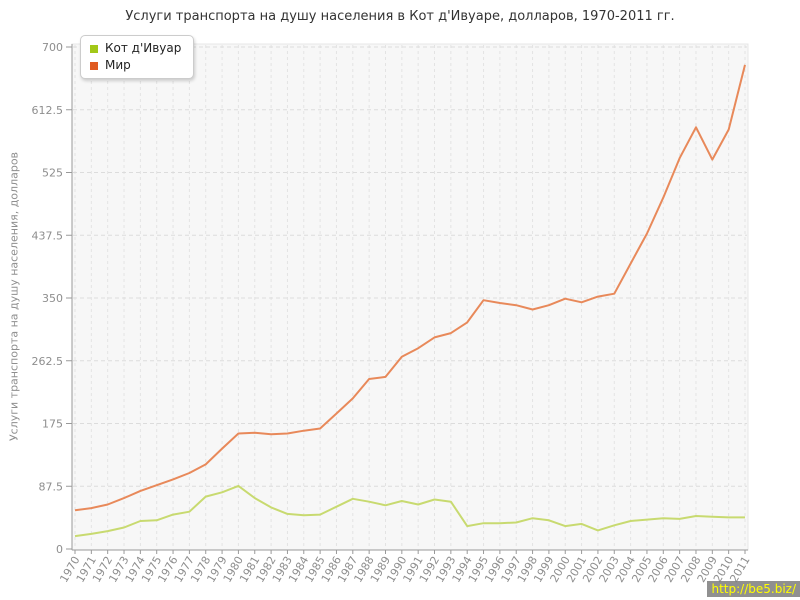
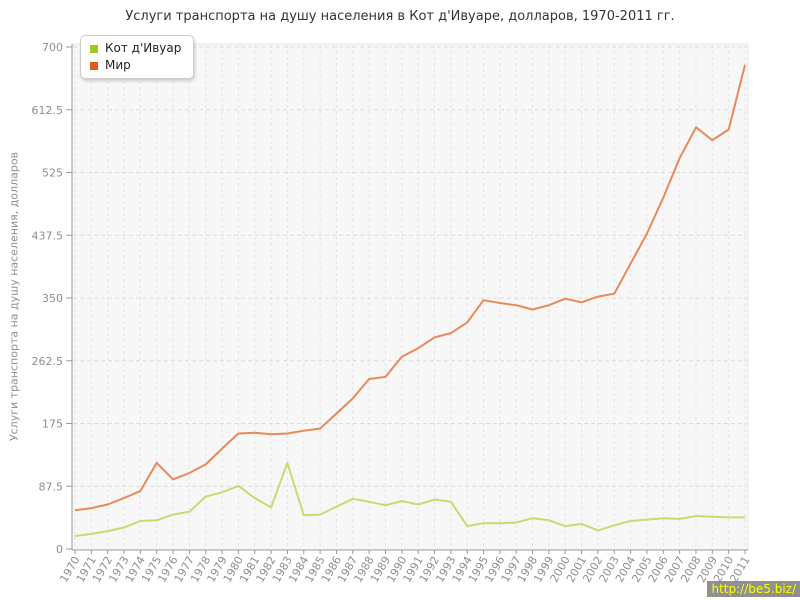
Мир/1975: 90 -> 120
Кот д'Ивуар/1983: 50 -> 120
Мир/2009: 540 -> 570
